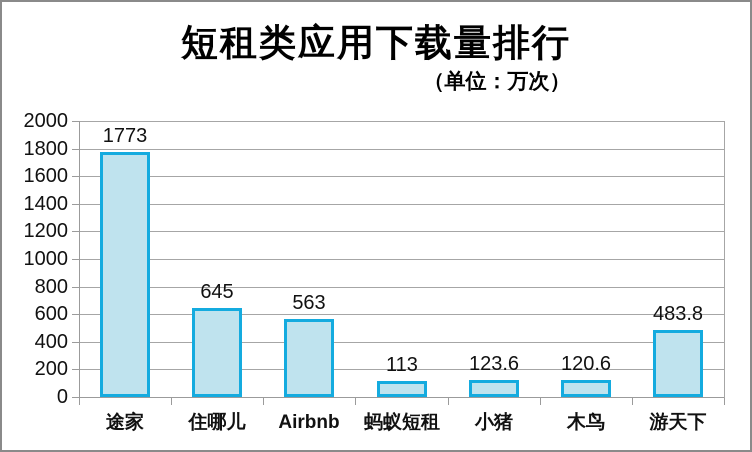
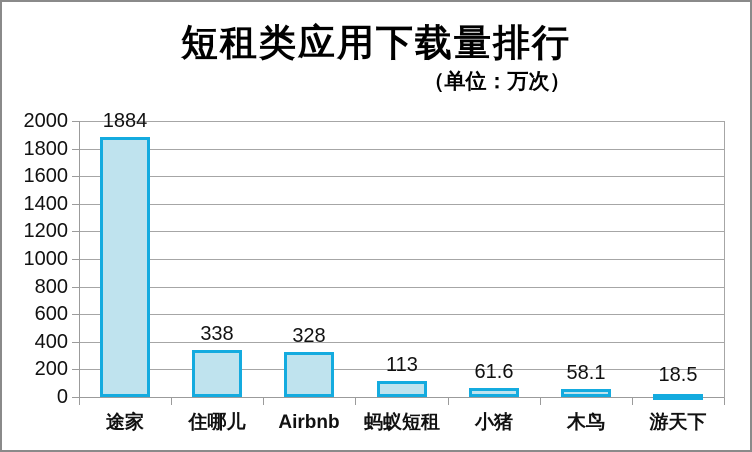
途家: 1773 -> 1884
住哪儿: 645 -> 338
Airbnb: 563 -> 328
小猪: 123.6 -> 61.6
木鸟: 120.6 -> 58.1
游天下: 483.8 -> 18.5
